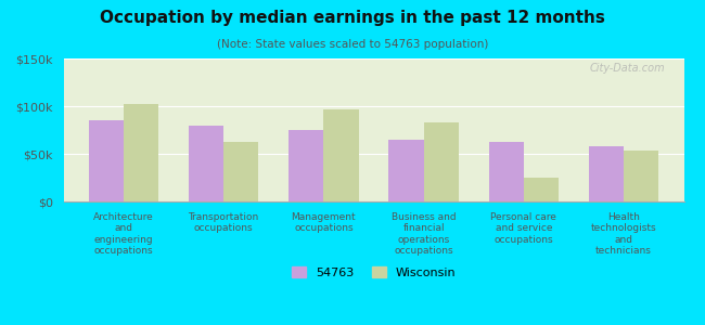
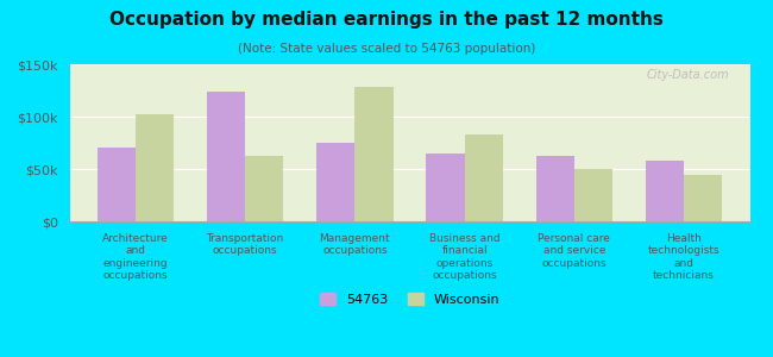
54763/Architecture and engineering occupations: $85k -> $70k
54763/Transportation occupations: $80k -> $124k
Wisconsin/Management occupations: $97k -> $128k
Wisconsin/Personal care and service occupations: $25k -> $50k
Wisconsin/Health technologists and technicians: $53k -> $44k
